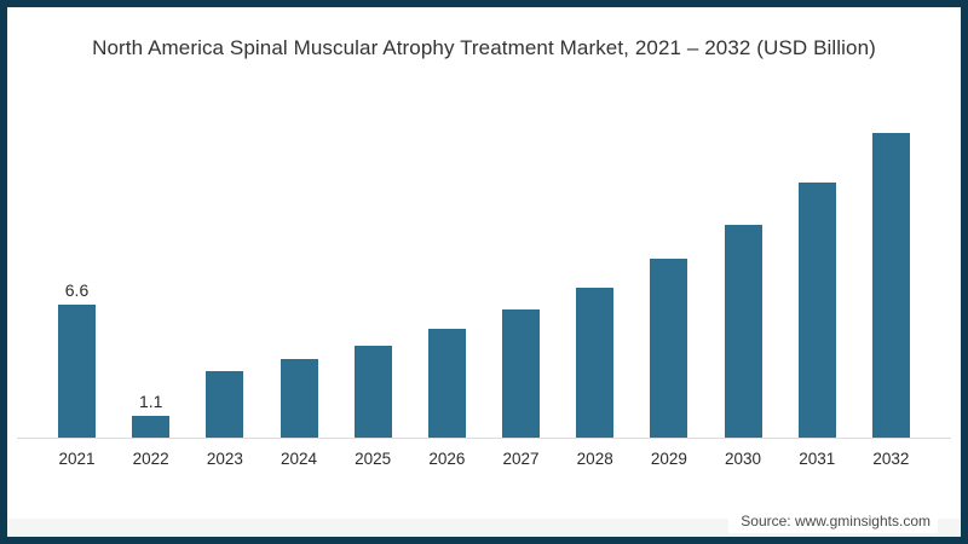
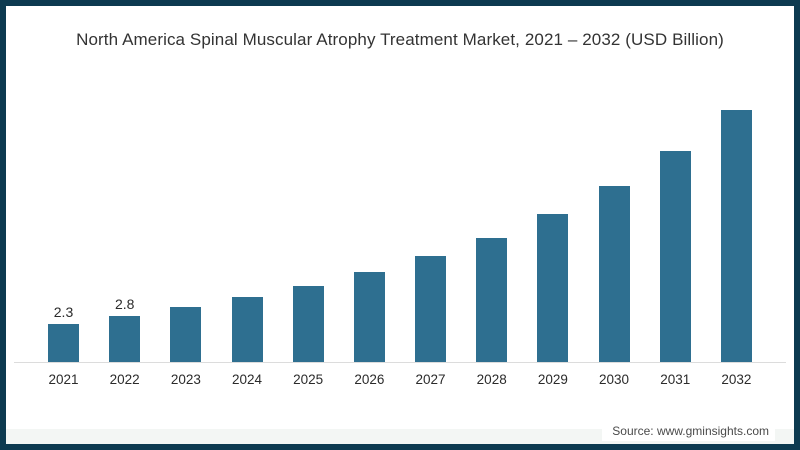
2021: 6.6 -> 2.3
2022: 1.1 -> 2.8
